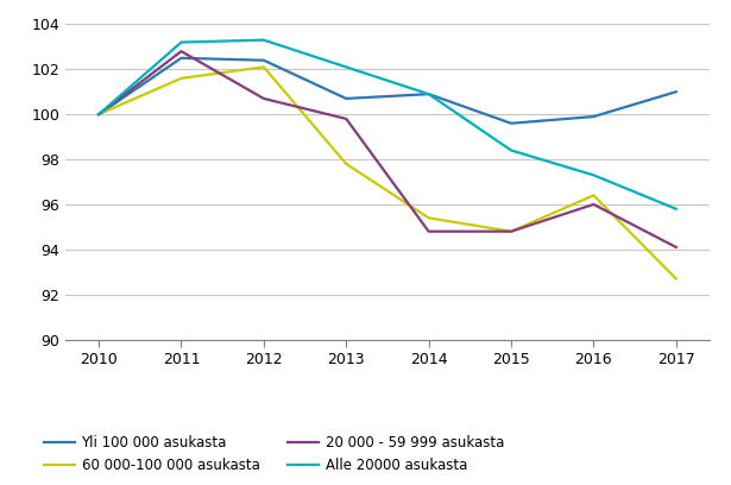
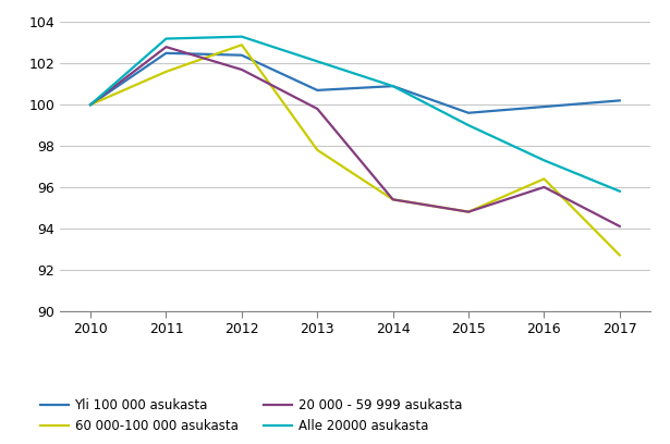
60 000-100 000 asukasta/2012: 102.1 -> 102.9
20 000 - 59 999 asukasta/2012: 100.7 -> 101.7
20 000 - 59 999 asukasta/2014: 94.8 -> 95.4
Alle 20000 asukasta/2015: 98.4 -> 99.0
Yli 100 000 asukasta/2017: 101.0 -> 100.2
